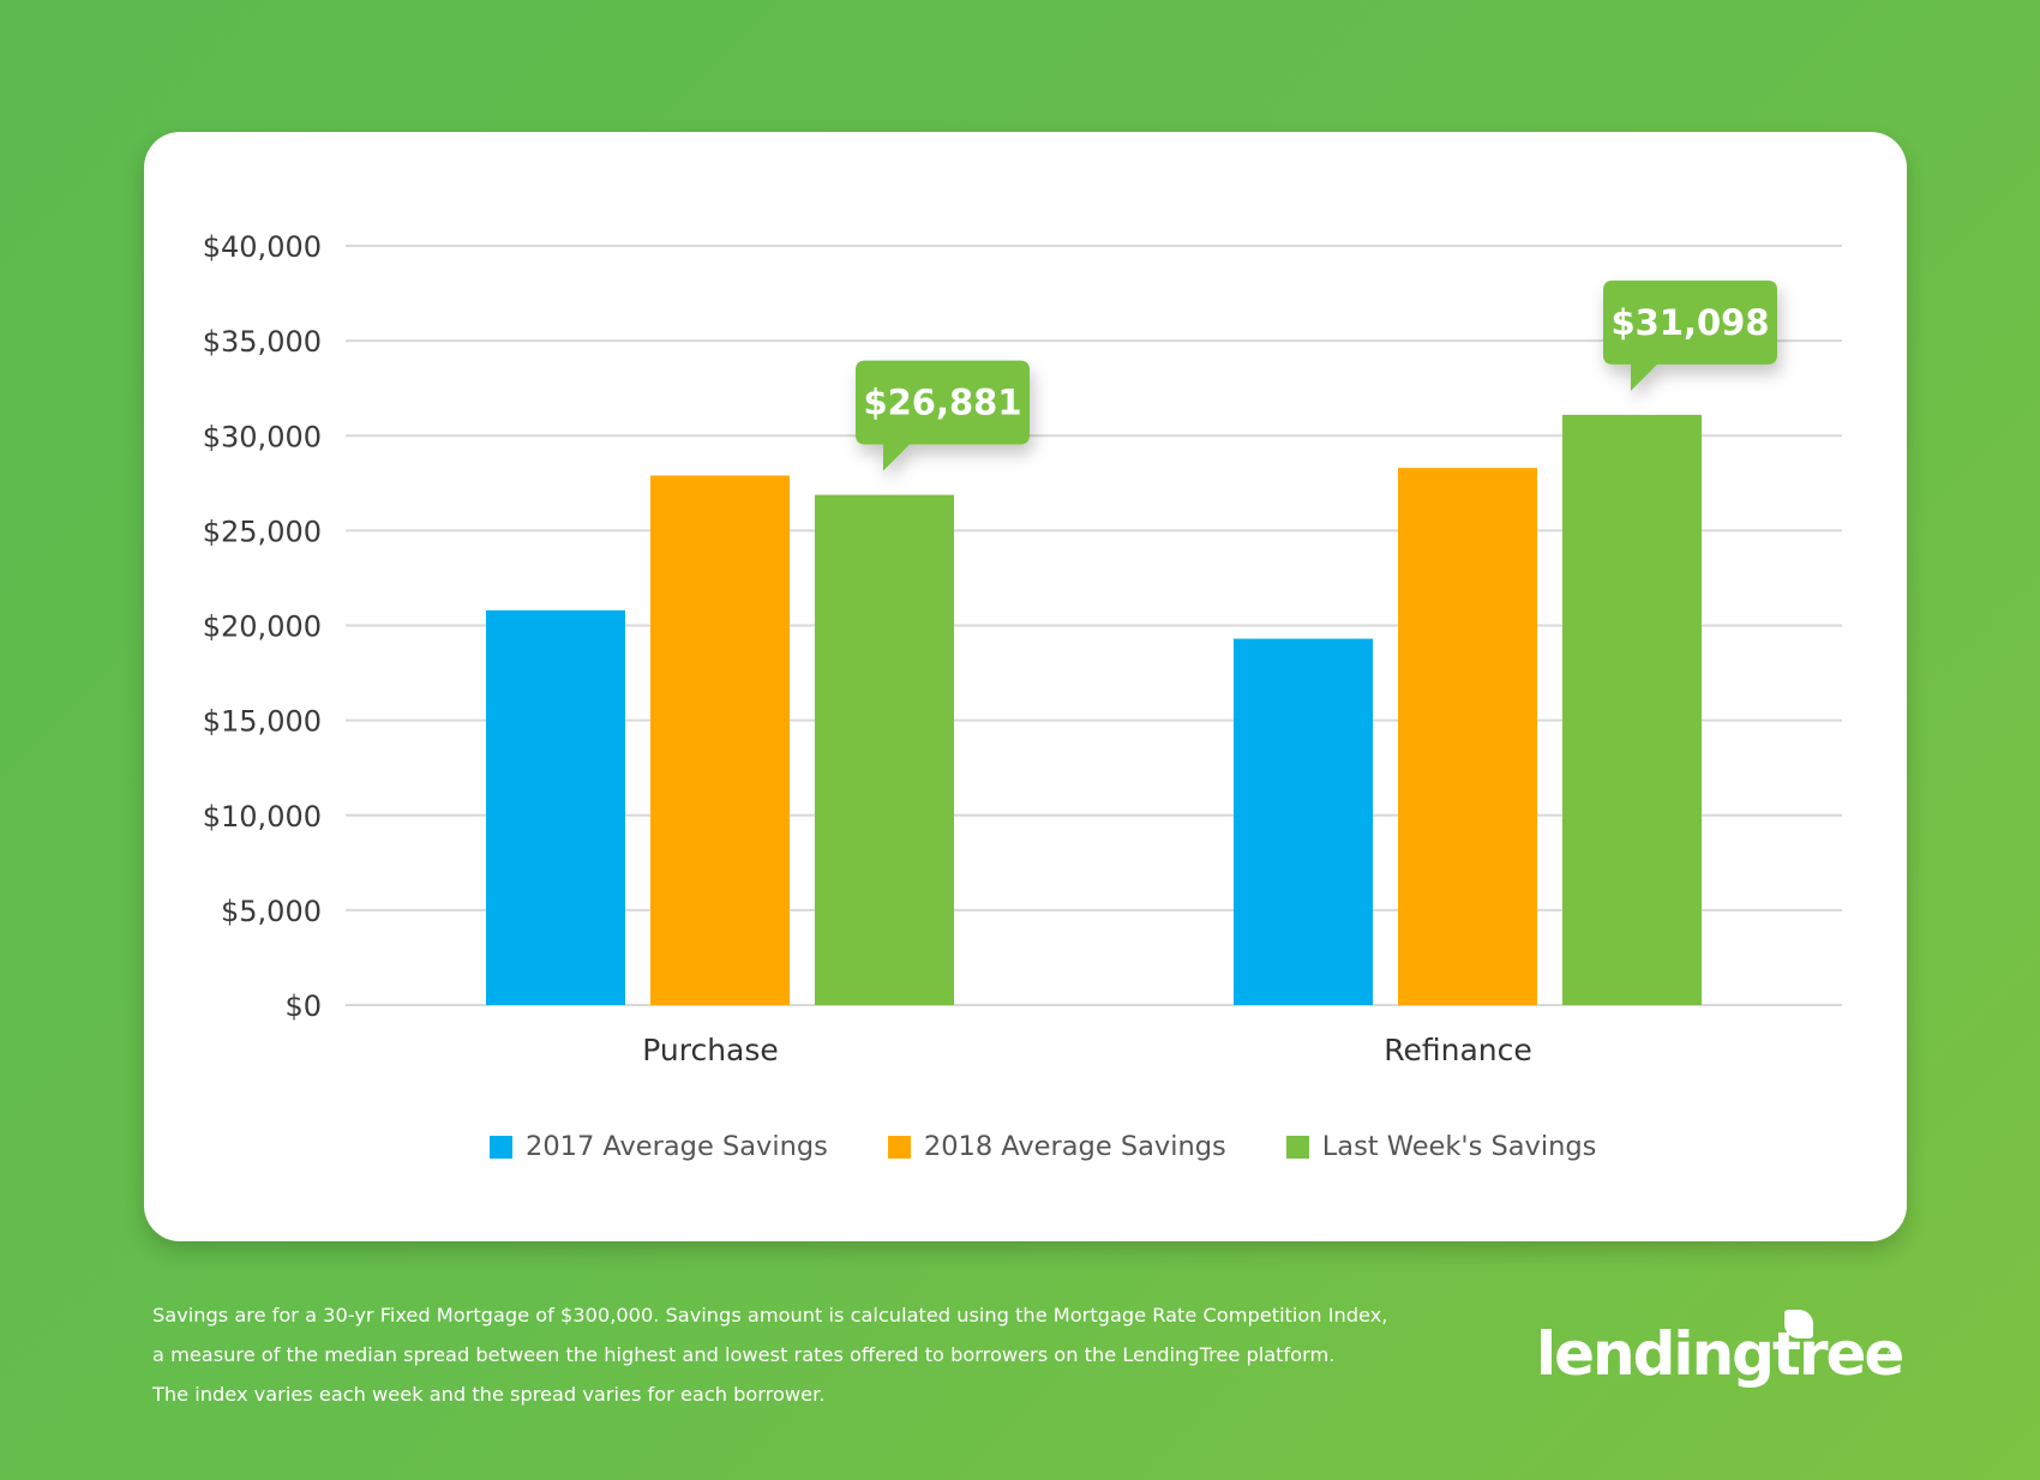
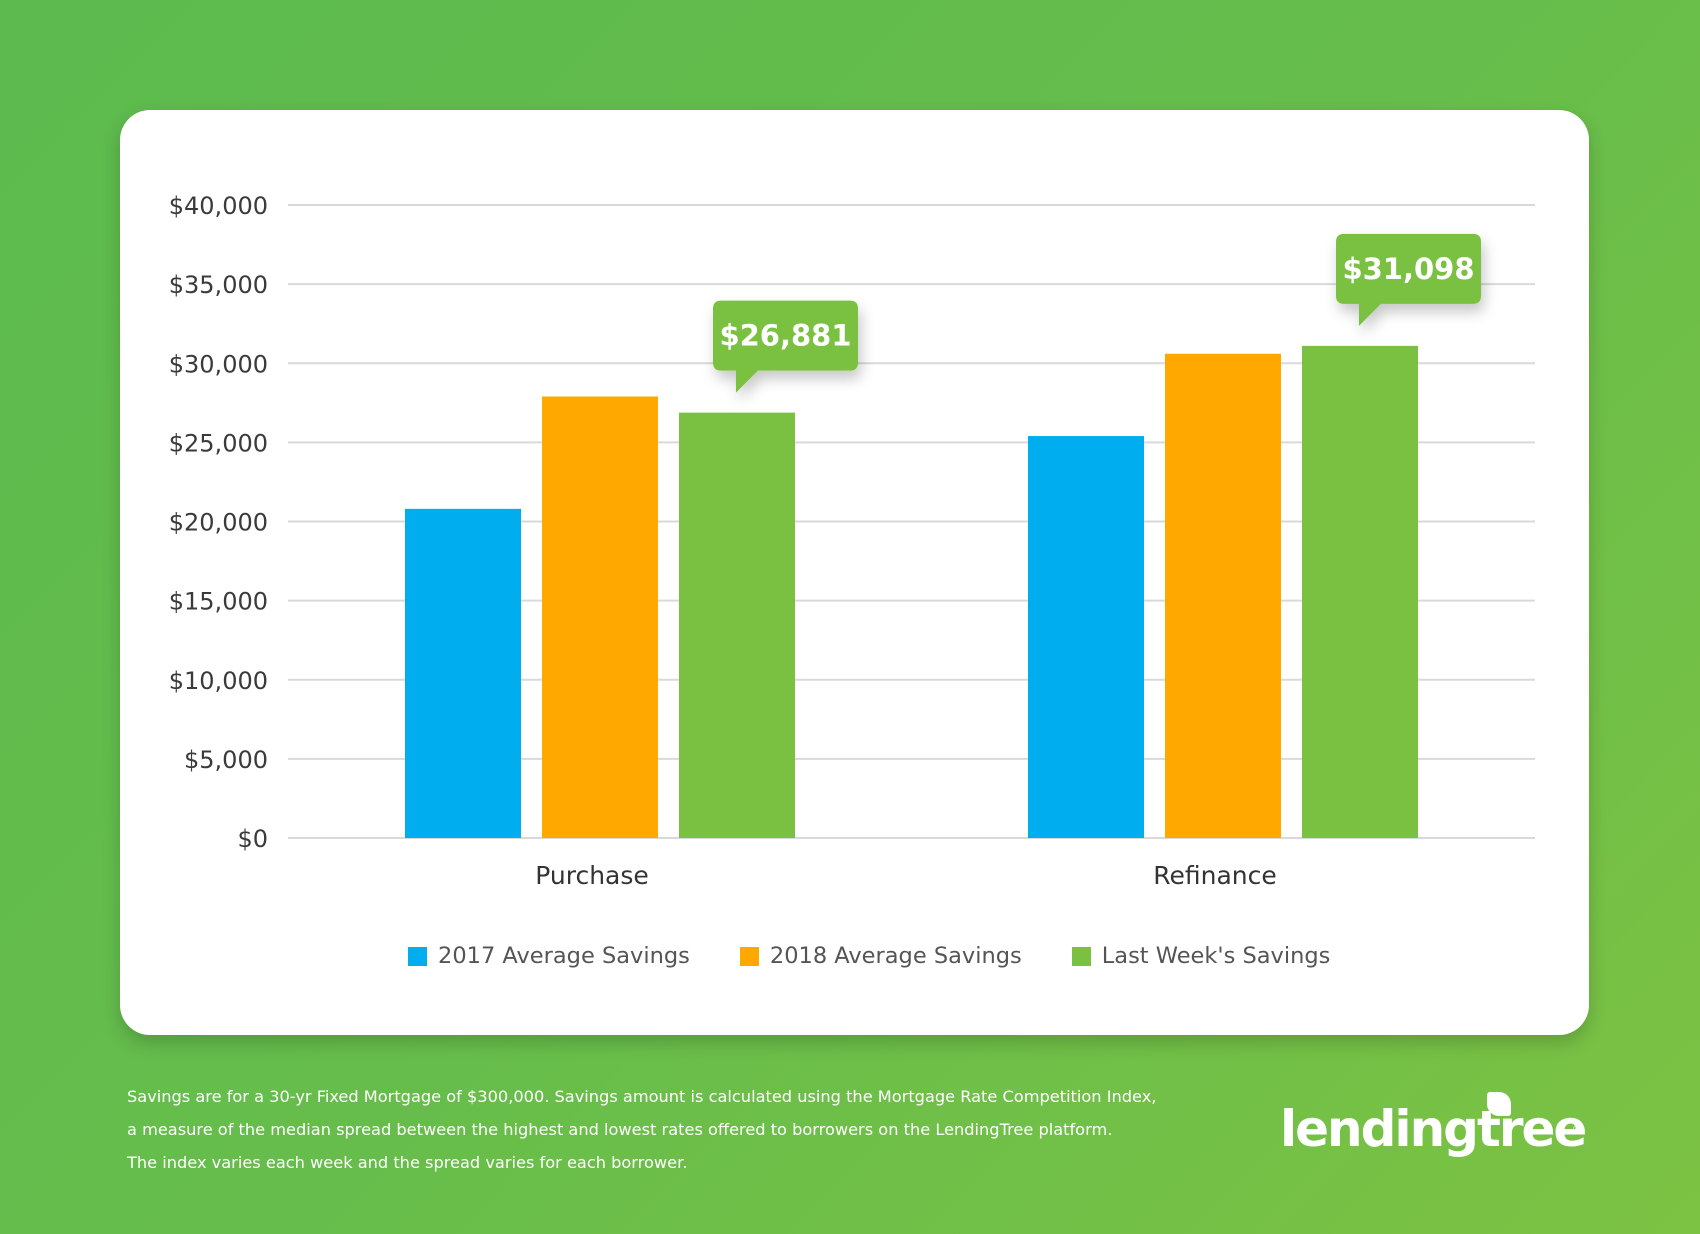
2017 Average Savings/Refinance: $19300 -> $25400
2018 Average Savings/Refinance: $28300 -> $30600
